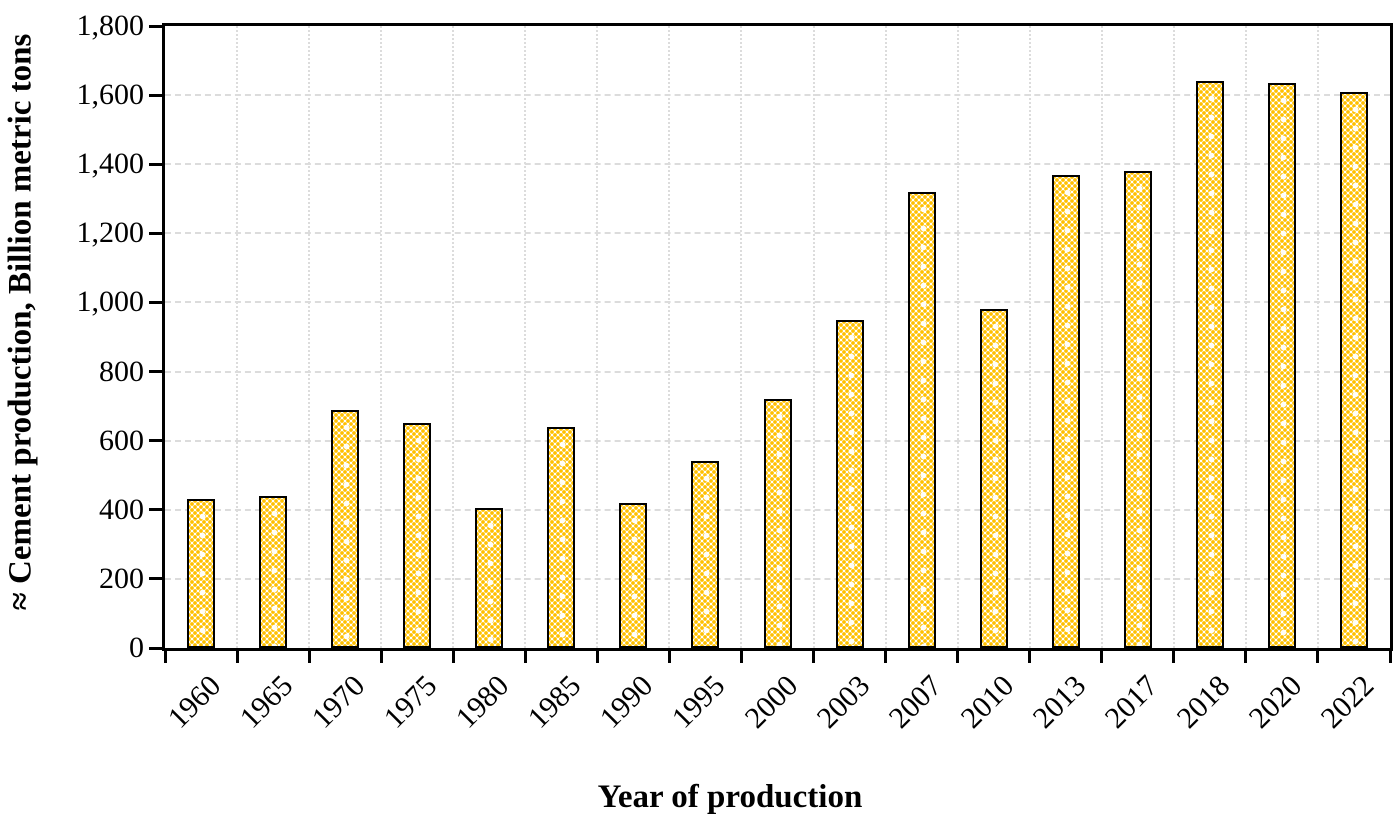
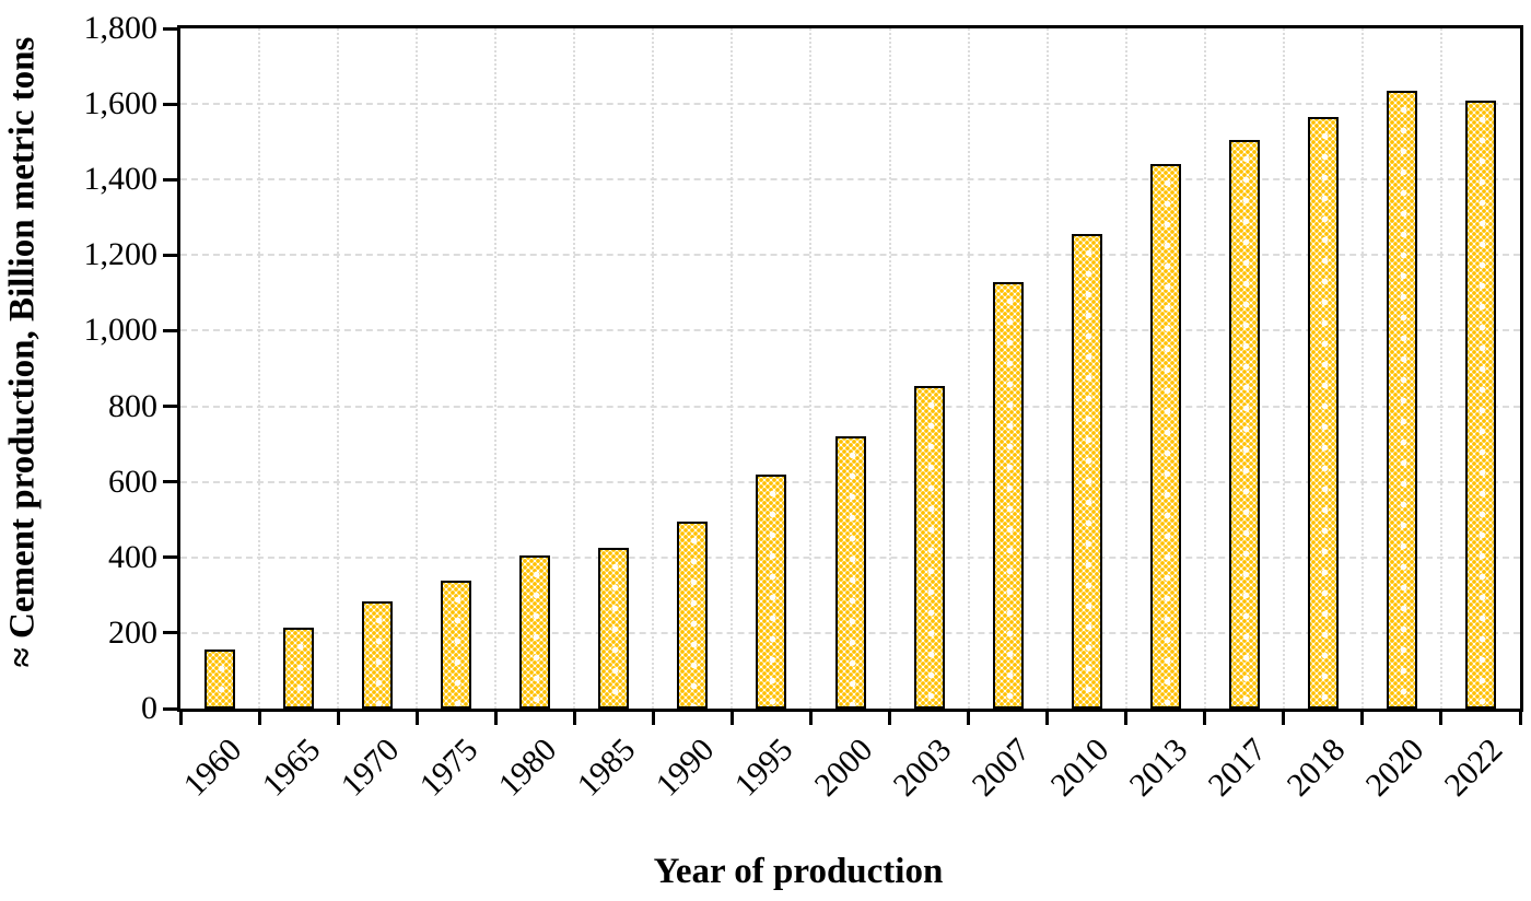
1960: 430 -> 160
1965: 440 -> 220
1970: 690 -> 280
1975: 650 -> 340
1985: 640 -> 420
1990: 420 -> 500
1995: 540 -> 620
2003: 950 -> 860
2007: 1320 -> 1130
2010: 980 -> 1260
2013: 1370 -> 1440
2017: 1380 -> 1500
2018: 1640 -> 1560
